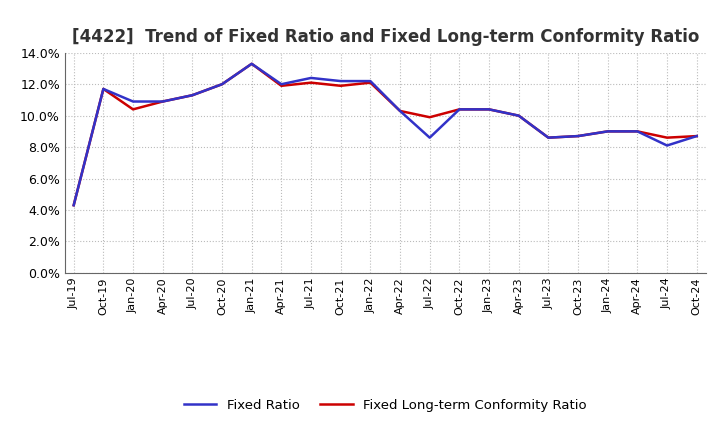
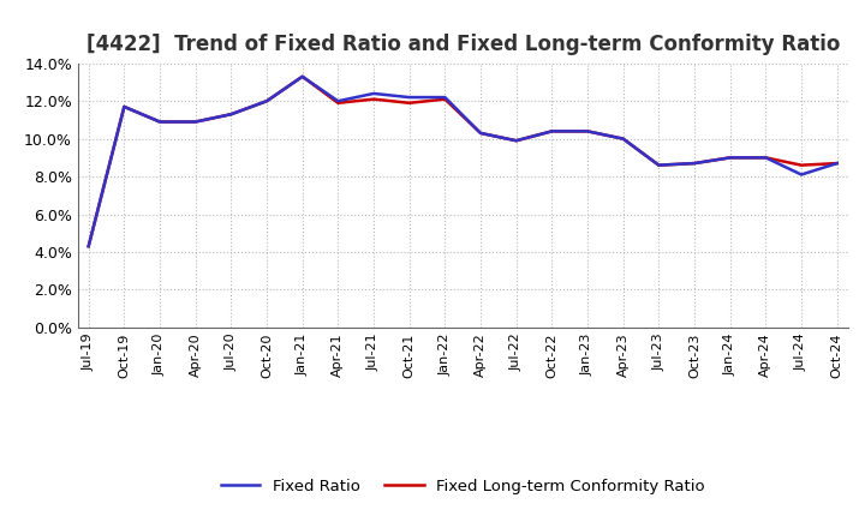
Fixed Long-term Conformity Ratio/Jan-20: 10.4% -> 10.9%
Fixed Ratio/Jul-22: 8.6% -> 9.9%
